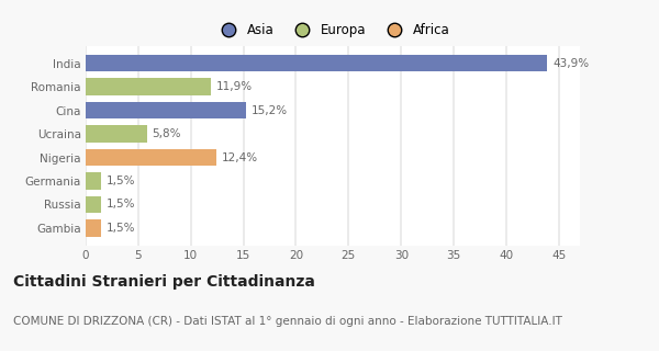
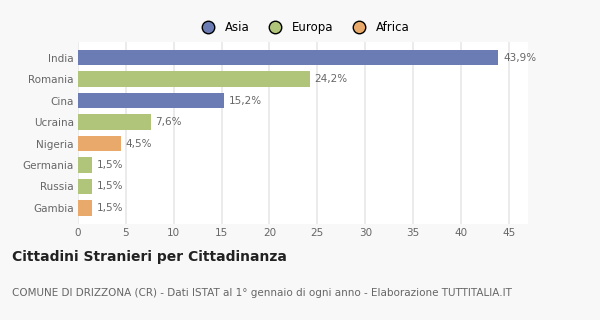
Romania: 11,9% -> 24,2%
Ucraina: 5,8% -> 7,6%
Nigeria: 12,4% -> 4,5%
